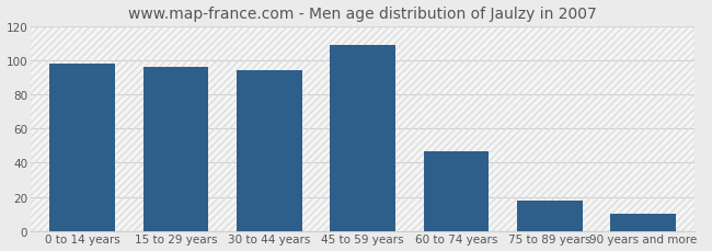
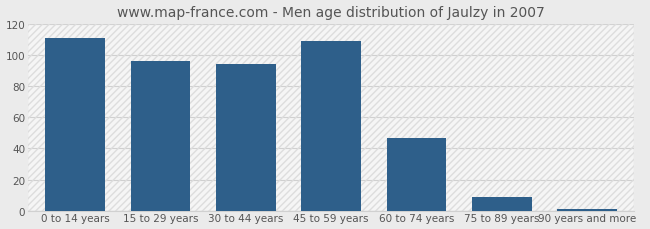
0 to 14 years: 98 -> 111
75 to 89 years: 18 -> 9
90 years and more: 10 -> 1
